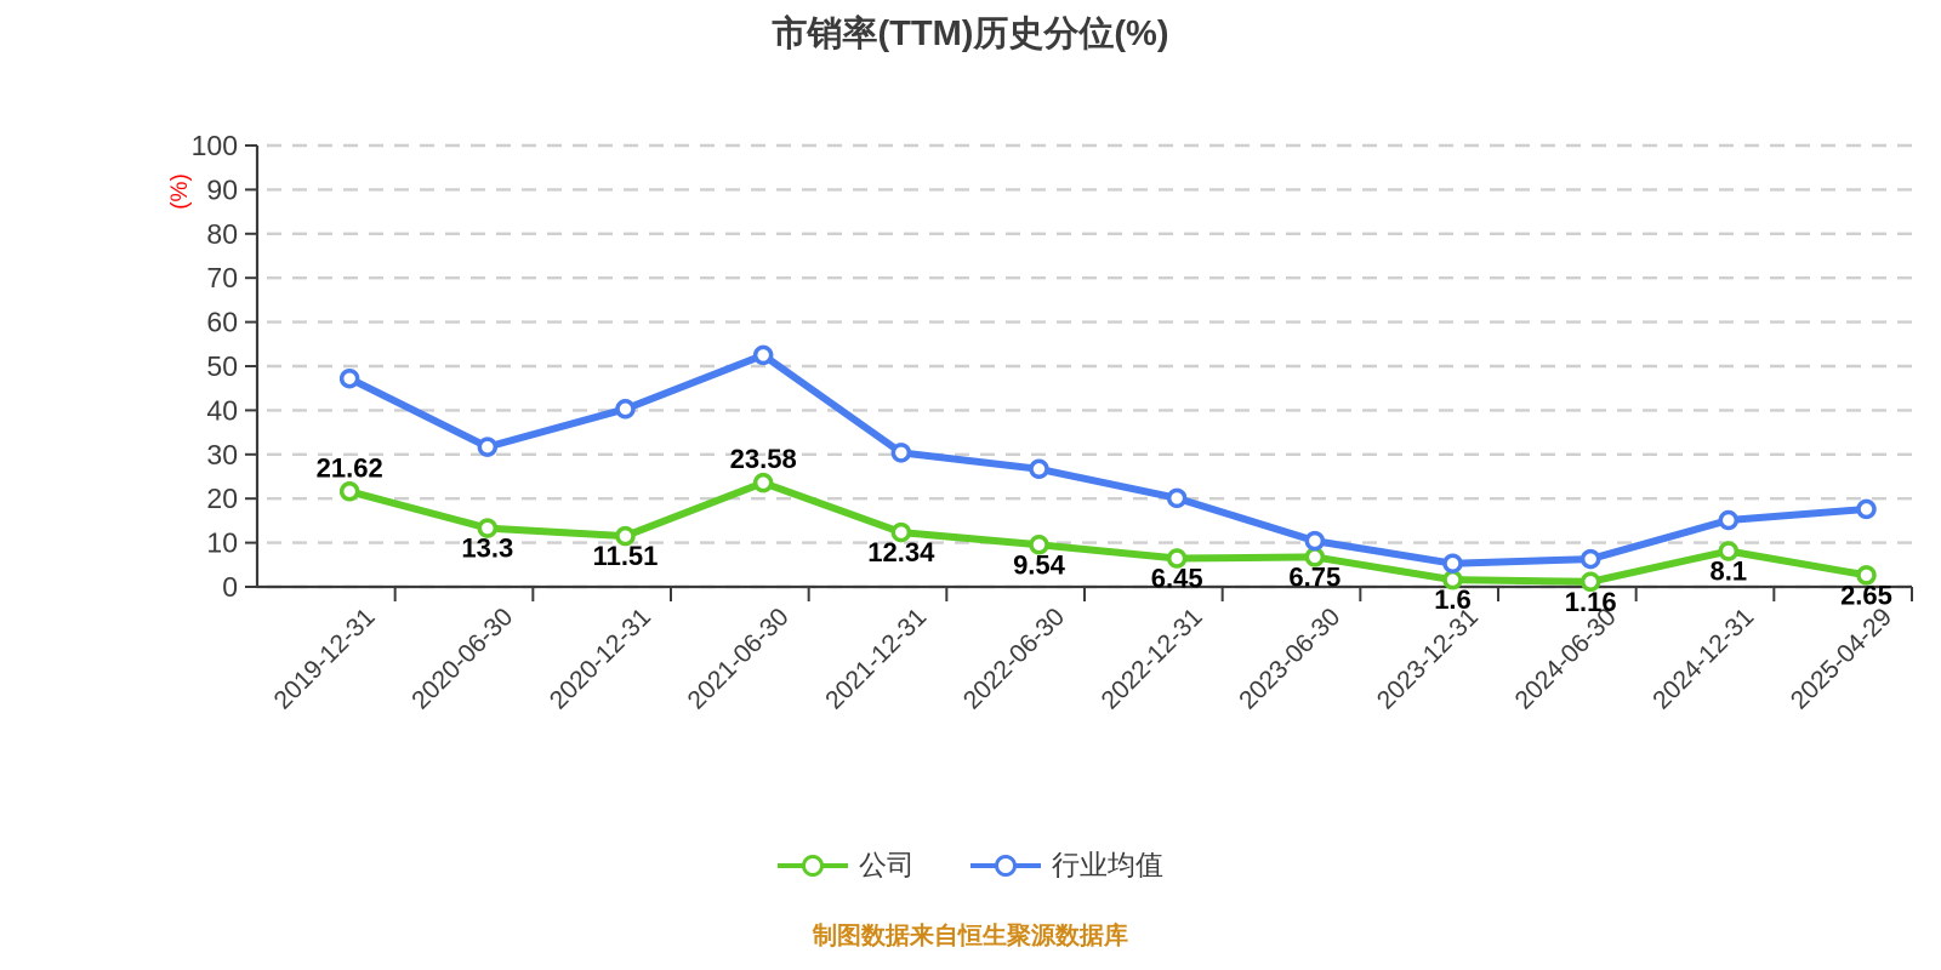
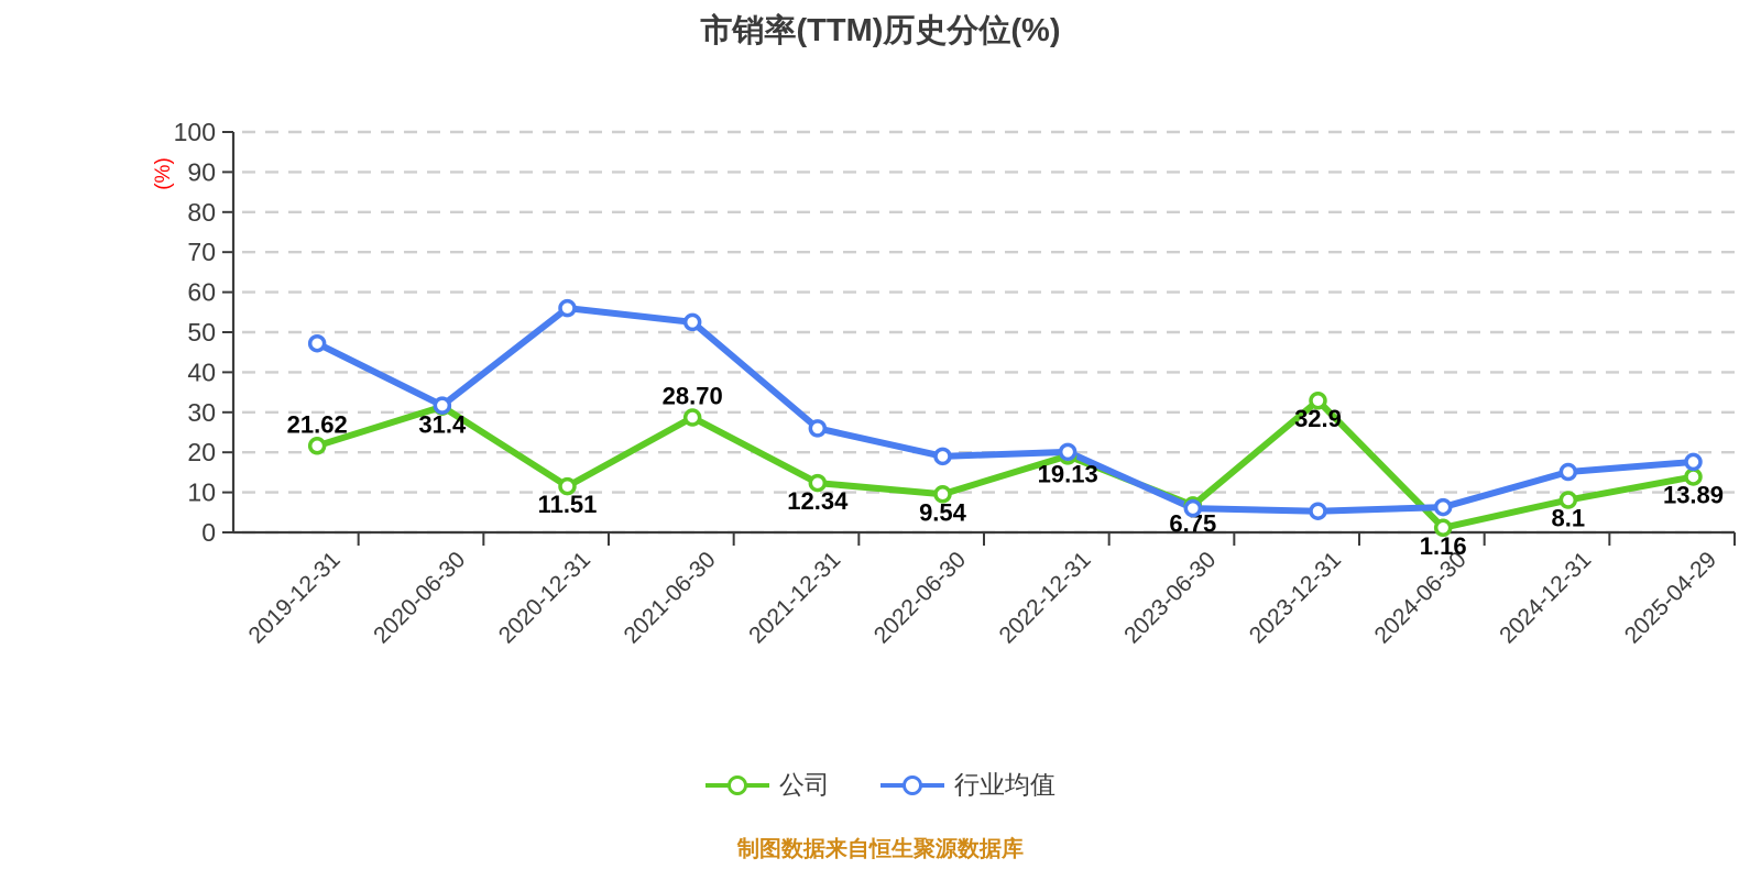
公司/2020-06-30: 13.3 -> 31.4
行业均值/2020-12-31: 40 -> 56
公司/2021-06-30: 23.58 -> 28.70
行业均值/2021-12-31: 30 -> 26
行业均值/2022-06-30: 27 -> 19
公司/2022-12-31: 6.45 -> 19.13
行业均值/2023-06-30: 10 -> 6
公司/2023-12-31: 1.6 -> 32.9
公司/2025-04-29: 2.65 -> 13.89
